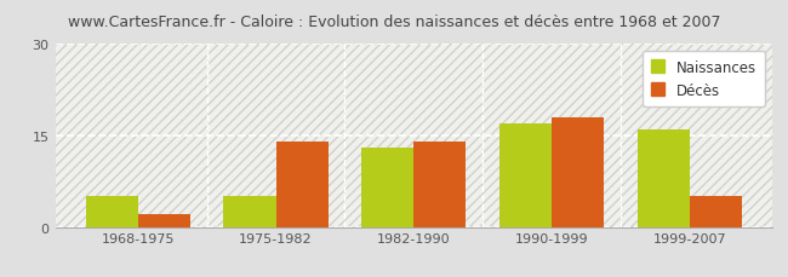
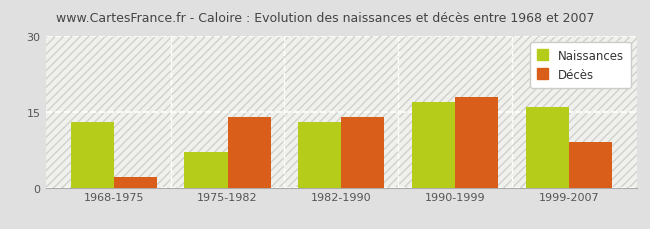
Naissances/1968-1975: 5 -> 13
Naissances/1975-1982: 5 -> 7
Décès/1999-2007: 5 -> 9
